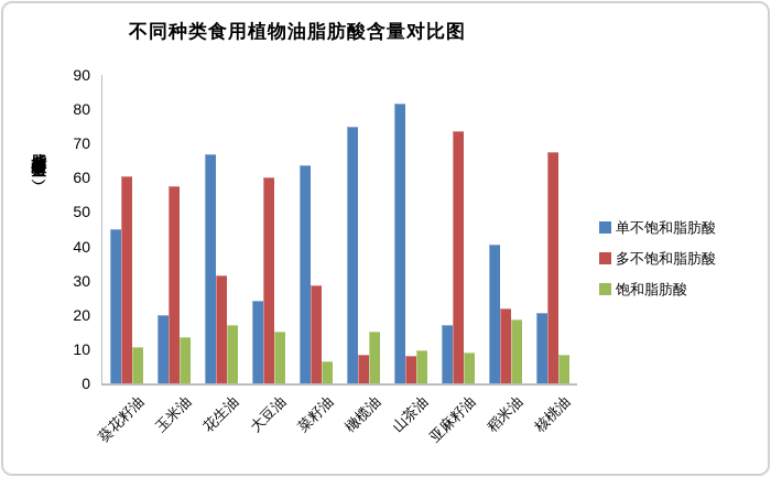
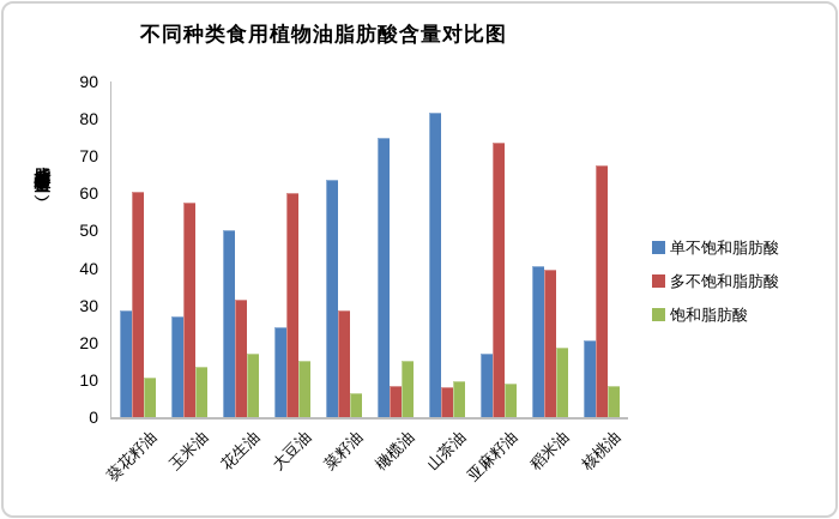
单不饱和脂肪酸/葵花籽油: 45 -> 28
单不饱和脂肪酸/玉米油: 20 -> 27
单不饱和脂肪酸/花生油: 67 -> 50
多不饱和脂肪酸/稻米油: 22 -> 40
